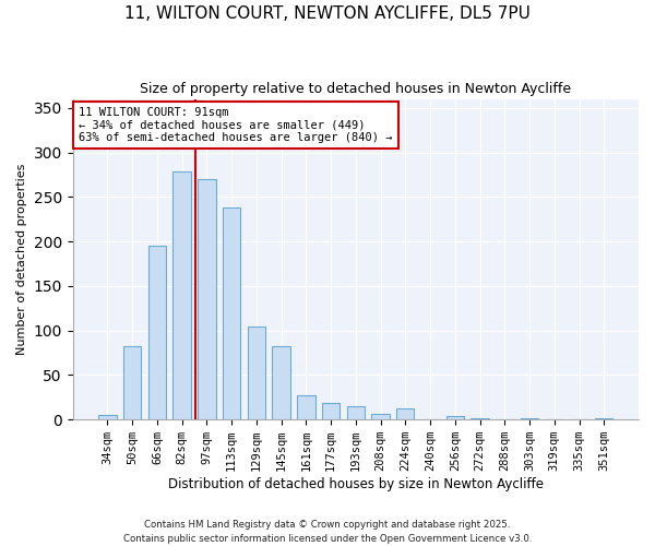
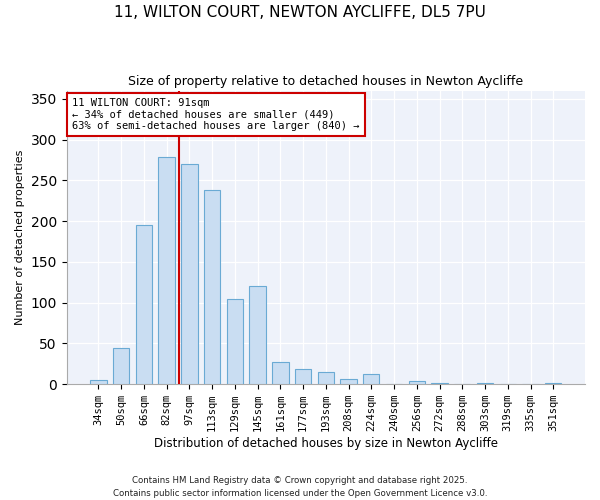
50sqm: 83 -> 44
145sqm: 83 -> 120
